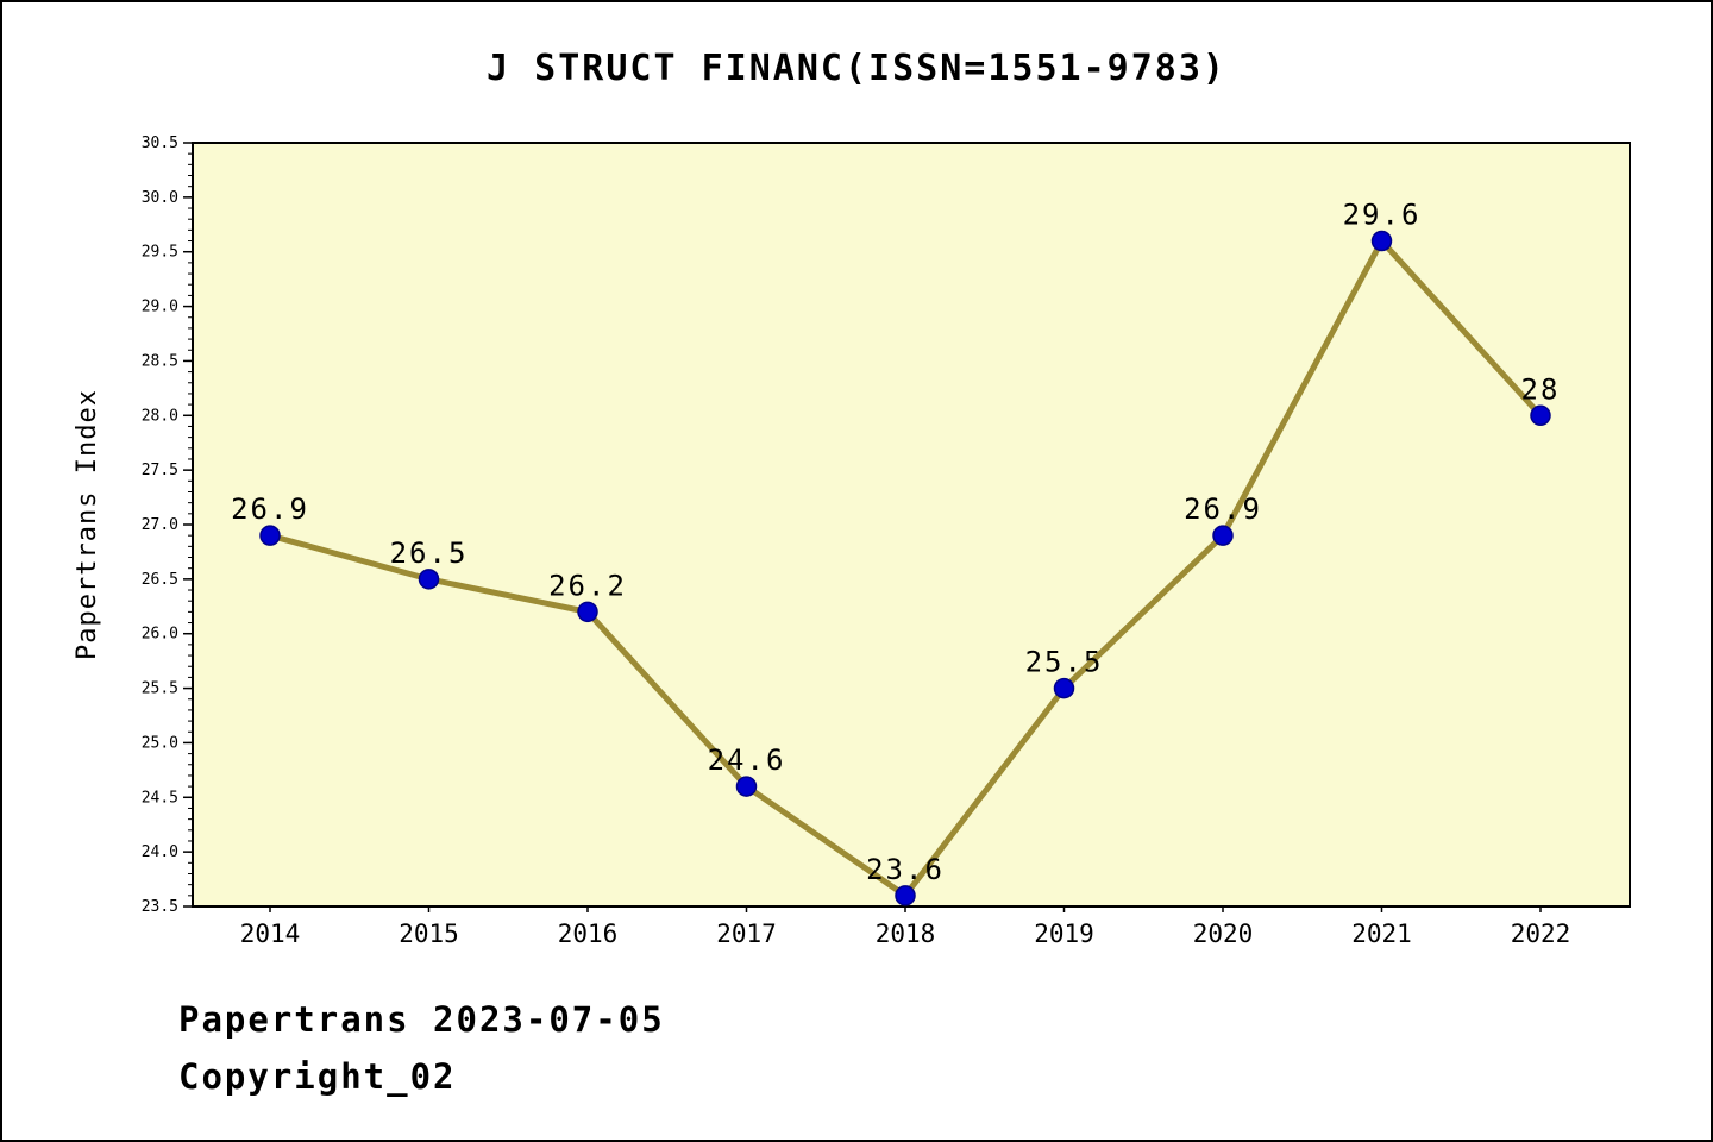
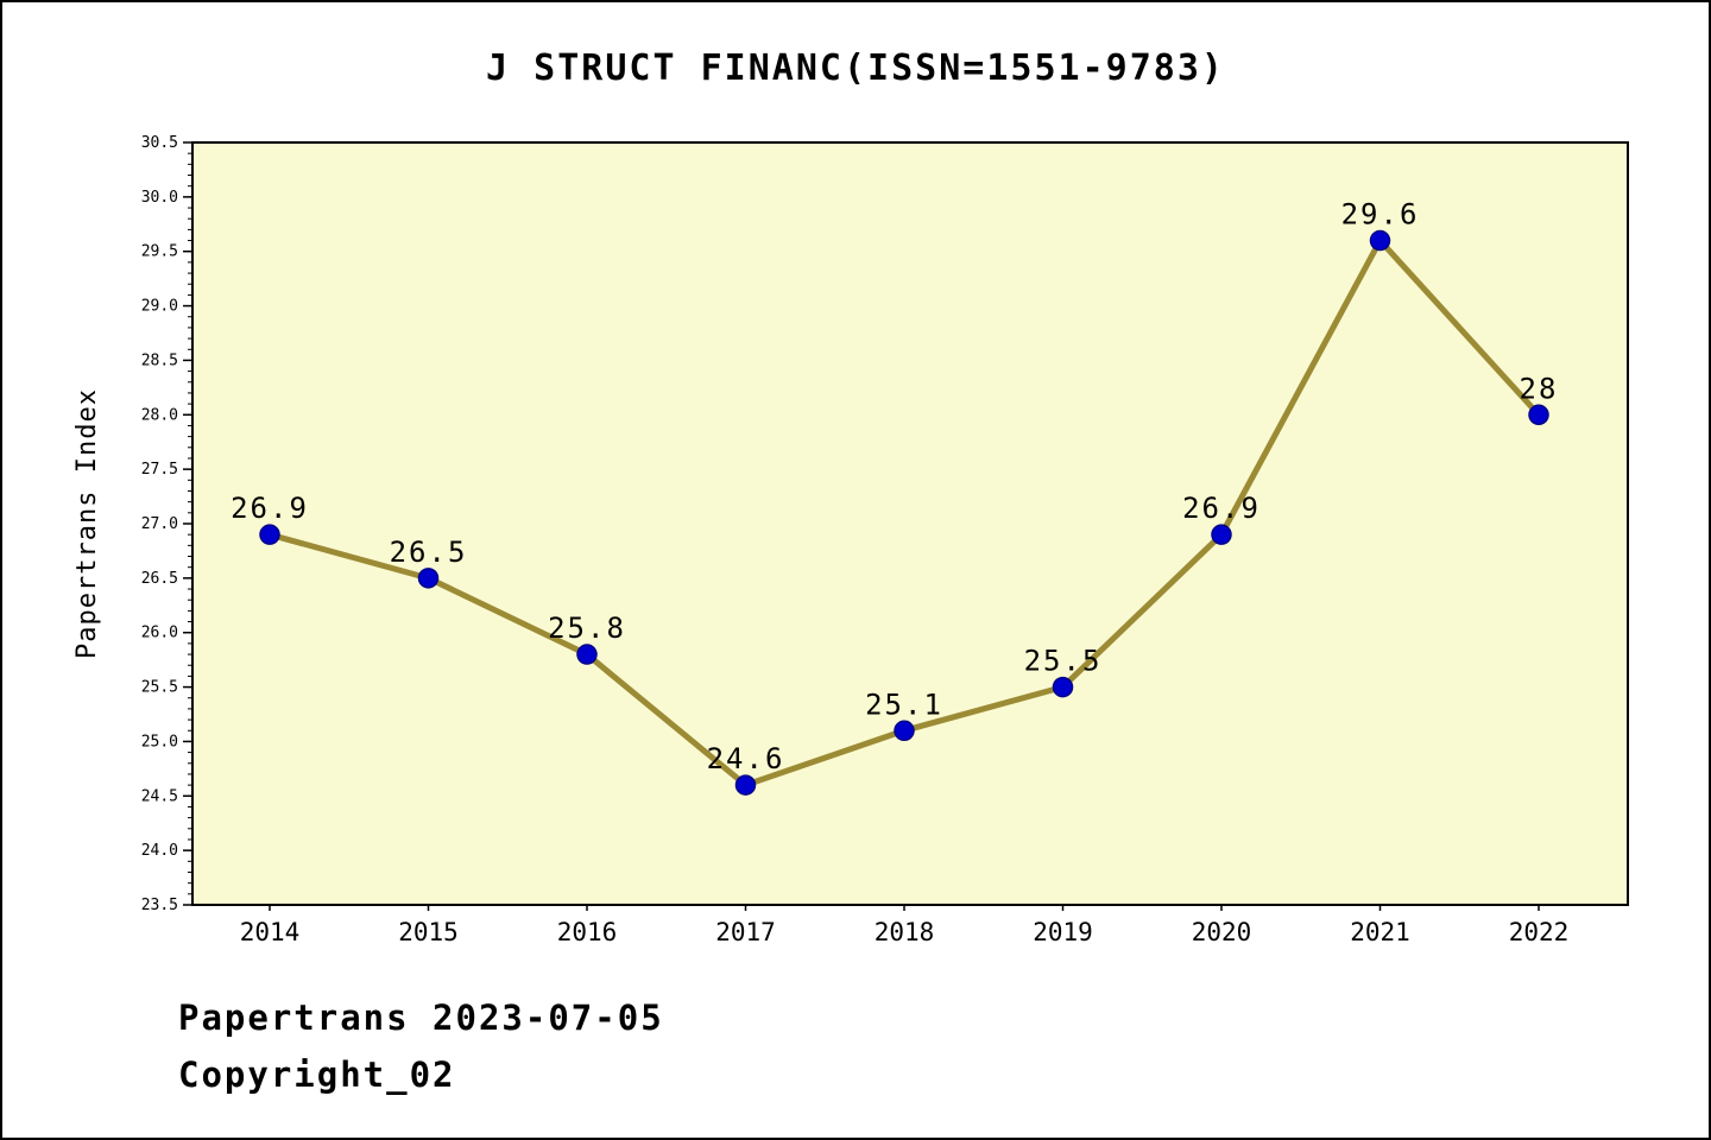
2016: 26.2 -> 25.8
2018: 23.6 -> 25.1
